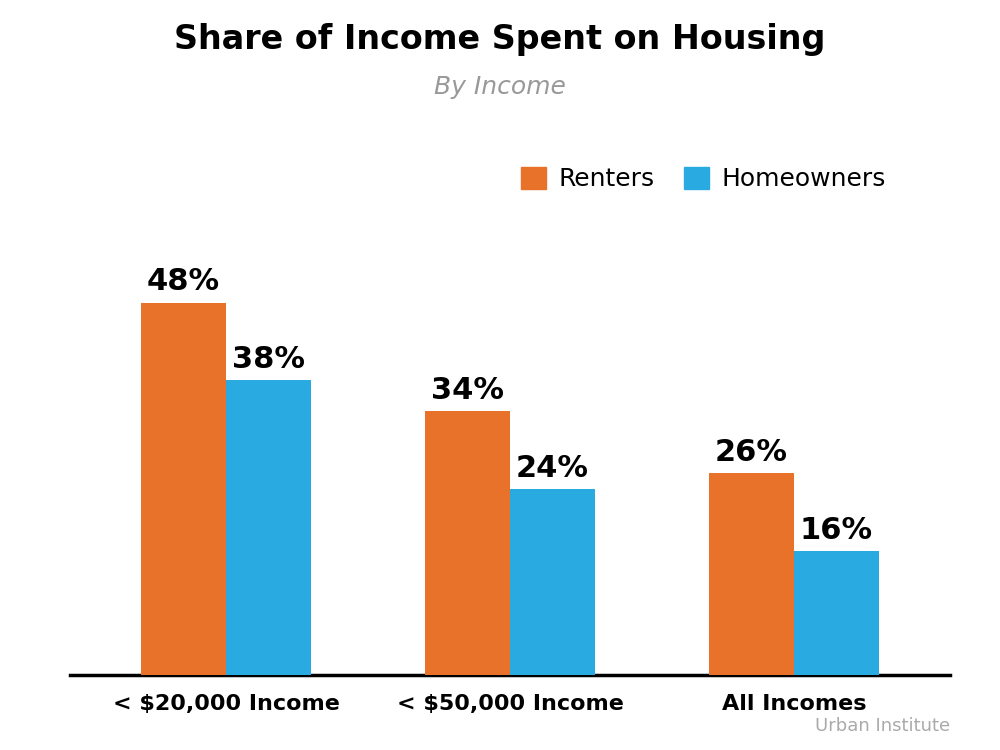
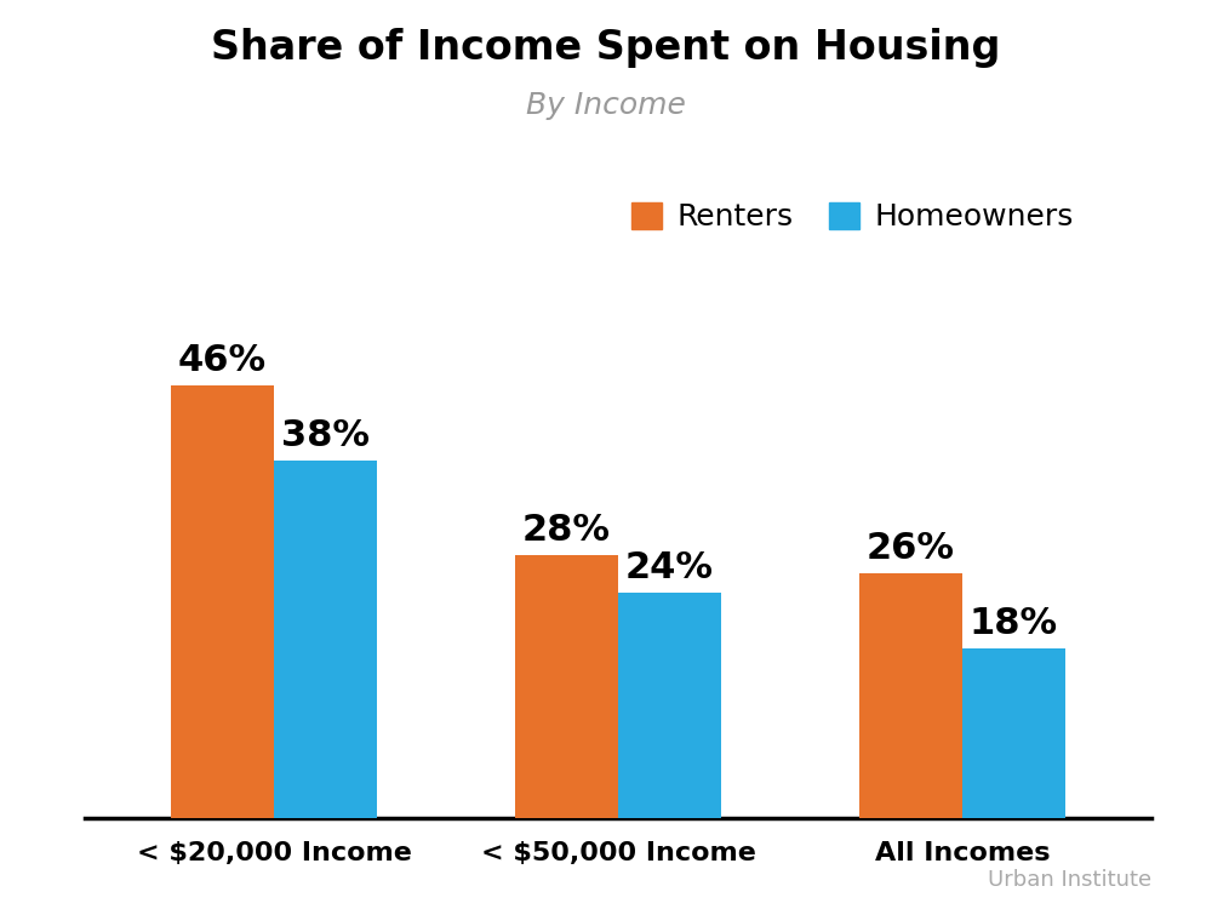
Renters/< $20,000 Income: 48% -> 46%
Renters/< $50,000 Income: 34% -> 28%
Homeowners/All Incomes: 16% -> 18%
